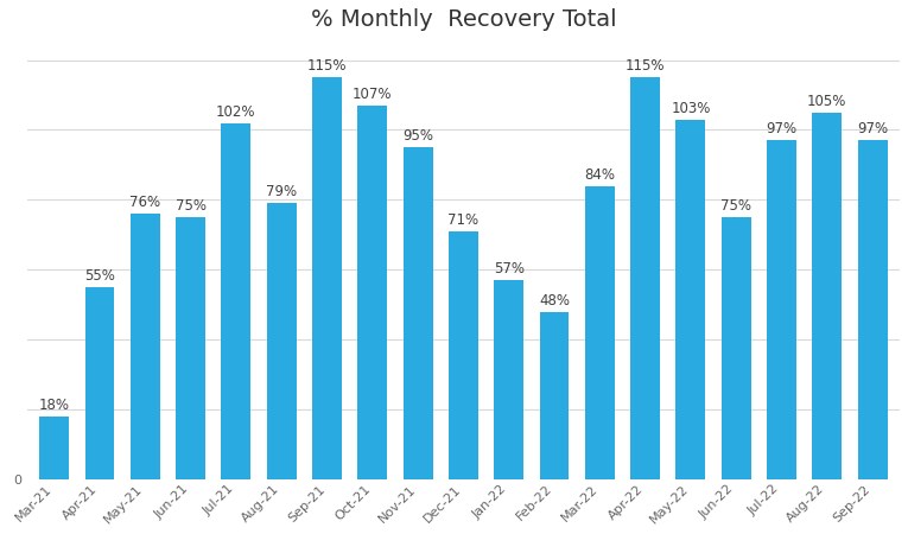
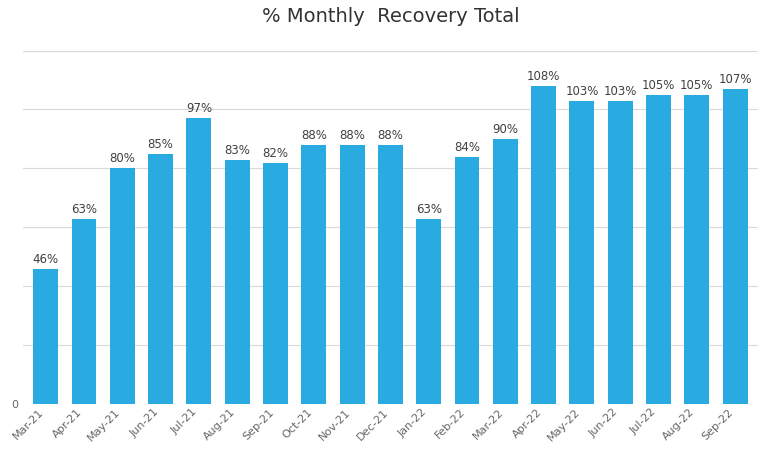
Mar-21: 18% -> 46%
Apr-21: 55% -> 63%
May-21: 76% -> 80%
Jun-21: 75% -> 85%
Jul-21: 102% -> 97%
Aug-21: 79% -> 83%
Sep-21: 115% -> 82%
Oct-21: 107% -> 88%
Nov-21: 95% -> 88%
Dec-21: 71% -> 88%
Jan-22: 57% -> 63%
Feb-22: 48% -> 84%
Mar-22: 84% -> 90%
Apr-22: 115% -> 108%
Jun-22: 75% -> 103%
Jul-22: 97% -> 105%
Sep-22: 97% -> 107%
